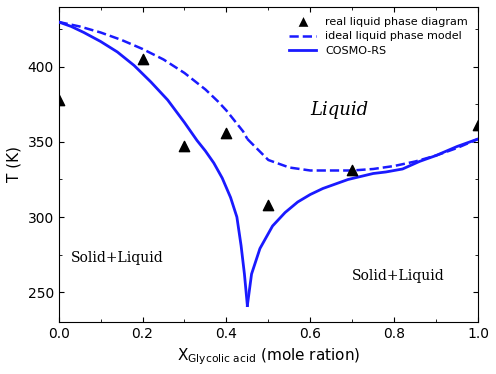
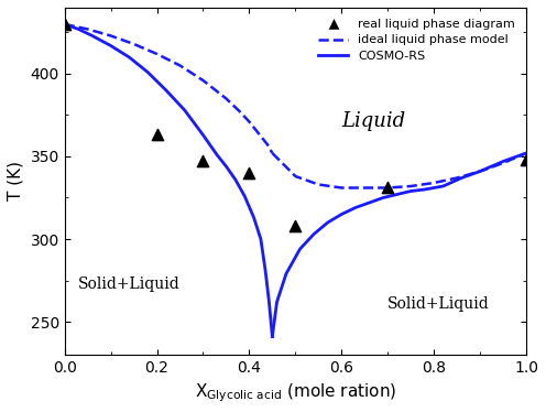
real liquid phase diagram/0.0: 378 -> 430
real liquid phase diagram/0.2: 405 -> 363
real liquid phase diagram/0.4: 356 -> 340
real liquid phase diagram/1.0: 361 -> 348
